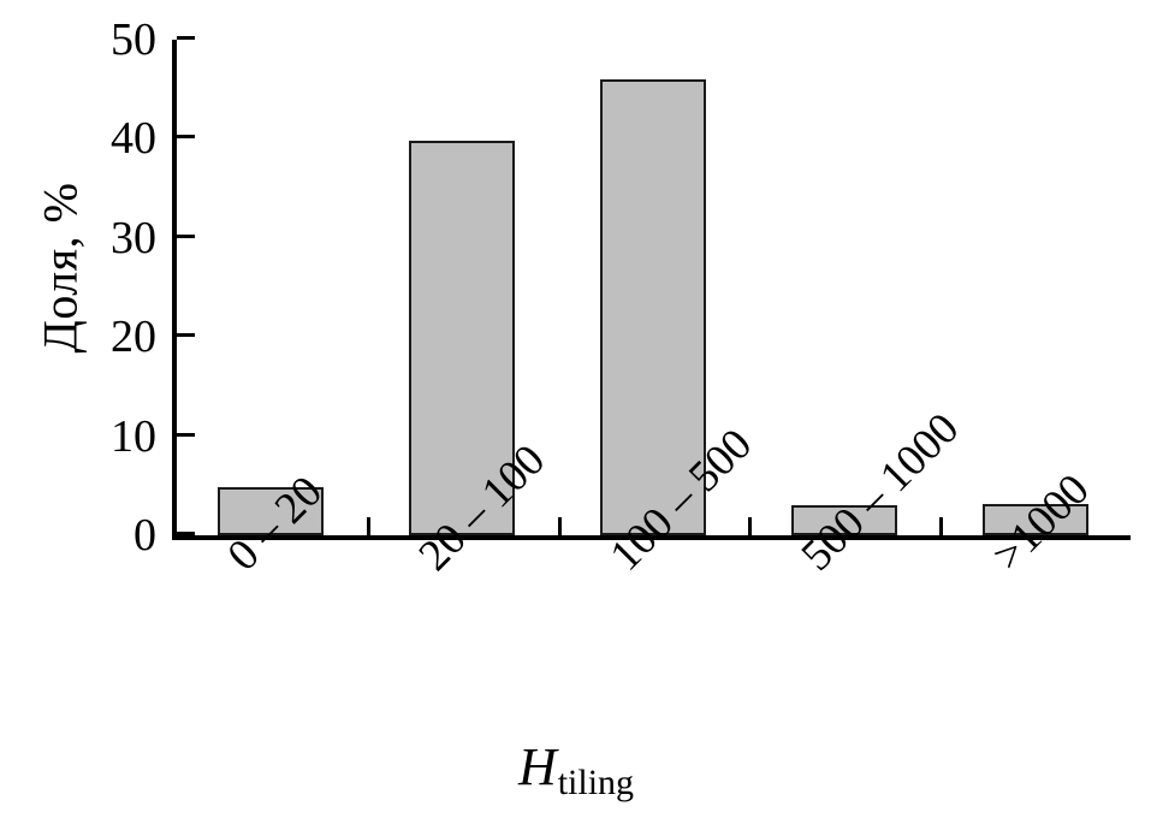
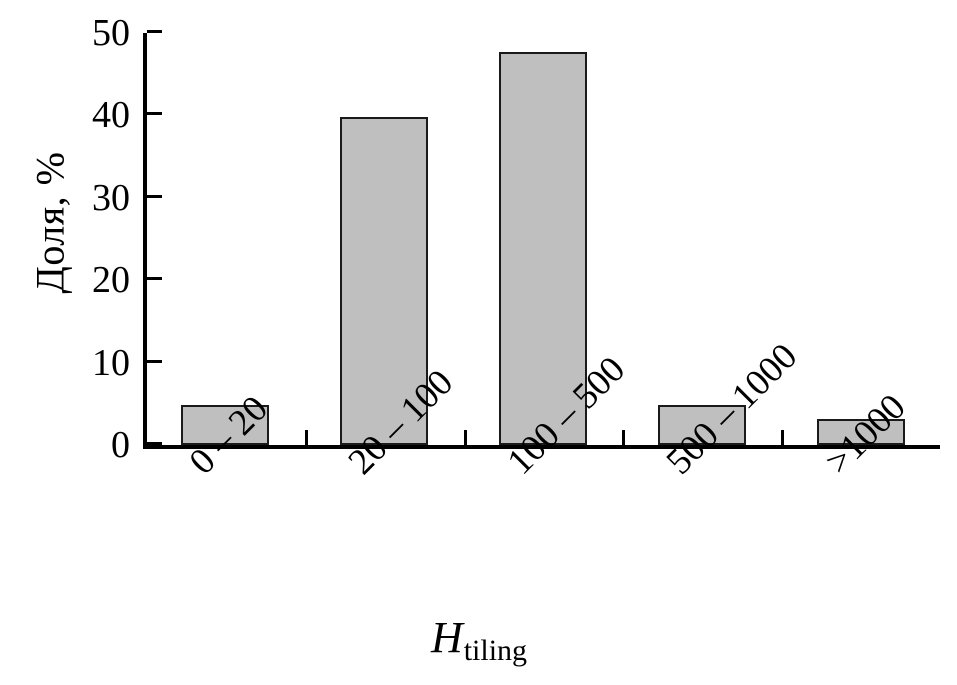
100 – 500: 46 -> 48
500 – 1000: 3 -> 5
